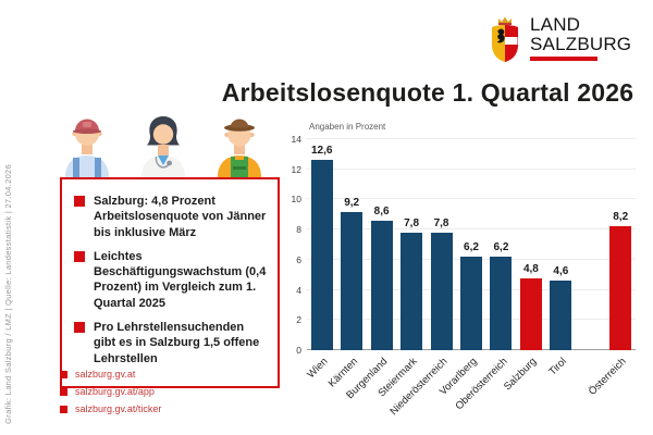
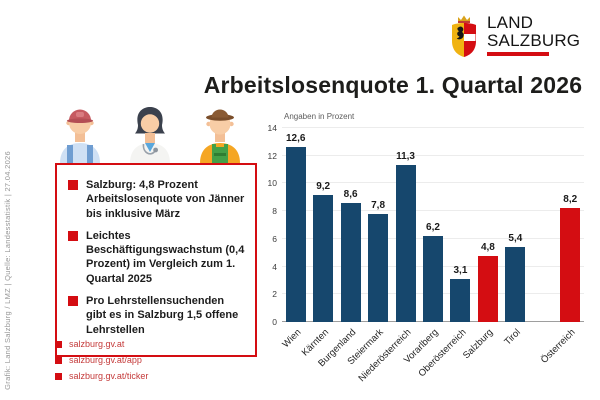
Niederösterreich: 7,8 -> 11,3
Oberösterreich: 6,2 -> 3,1
Tirol: 4,6 -> 5,4
